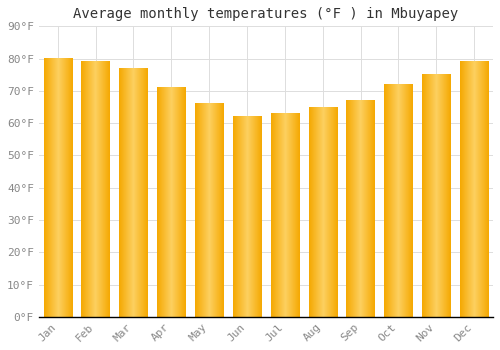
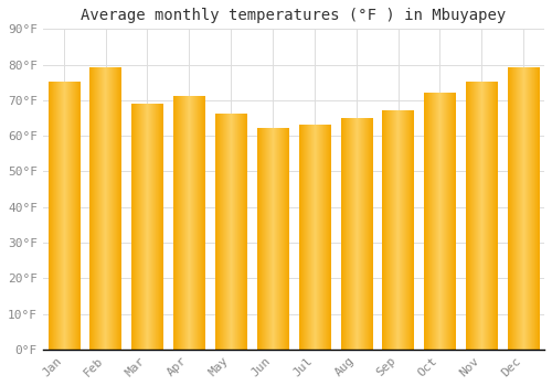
Jan: 80°F -> 75°F
Mar: 77°F -> 69°F
